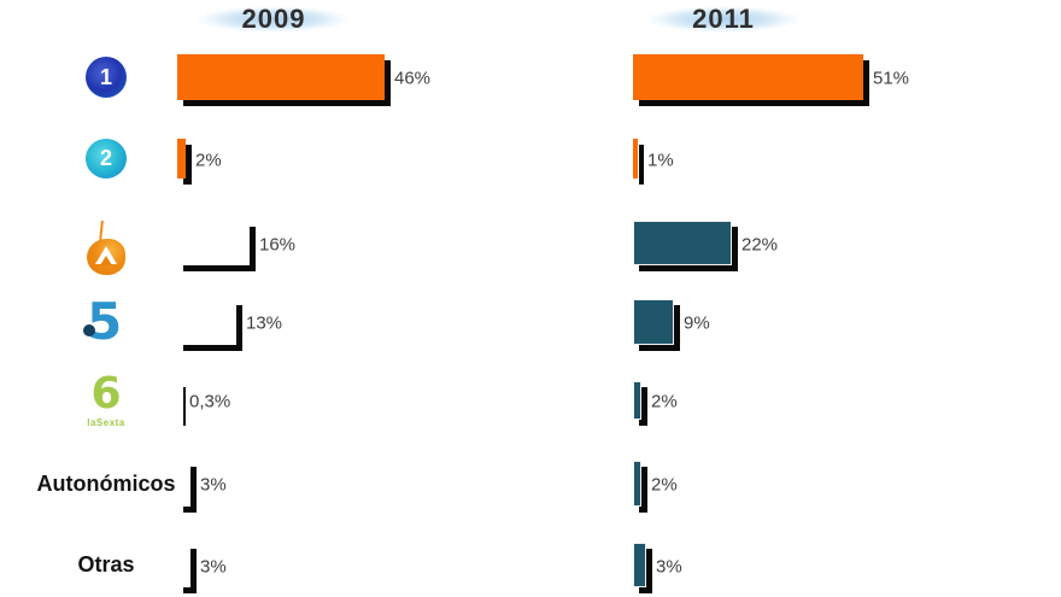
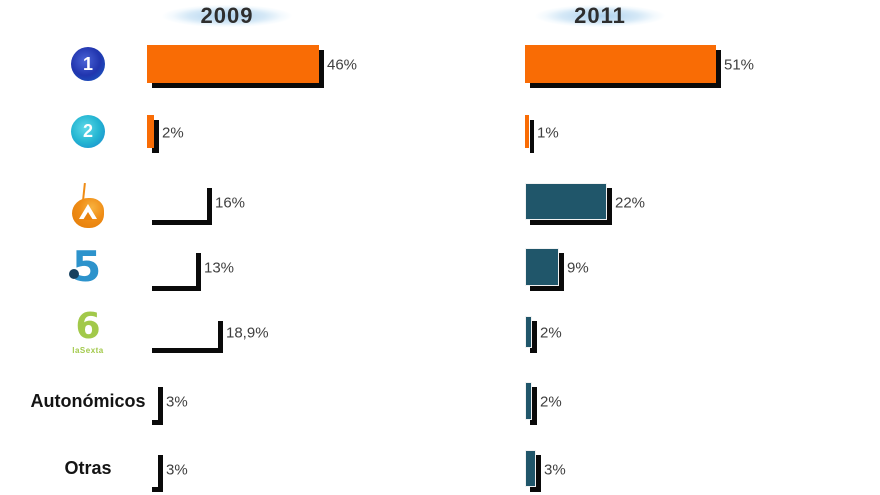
2009/laSexta: 0,3% -> 18,9%
